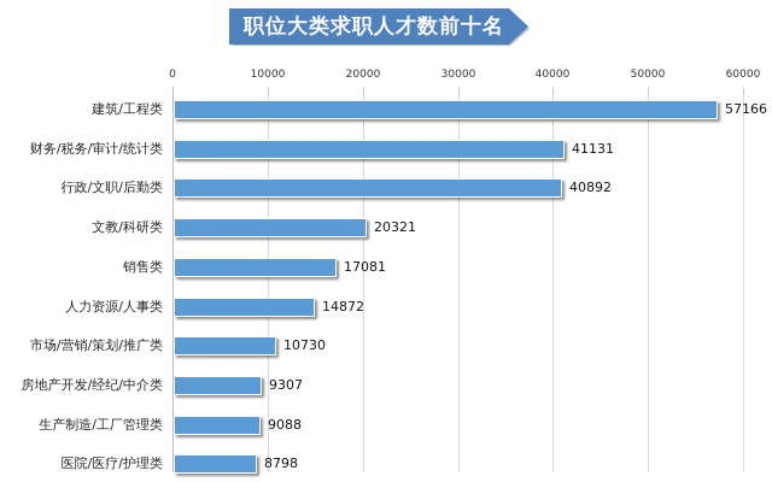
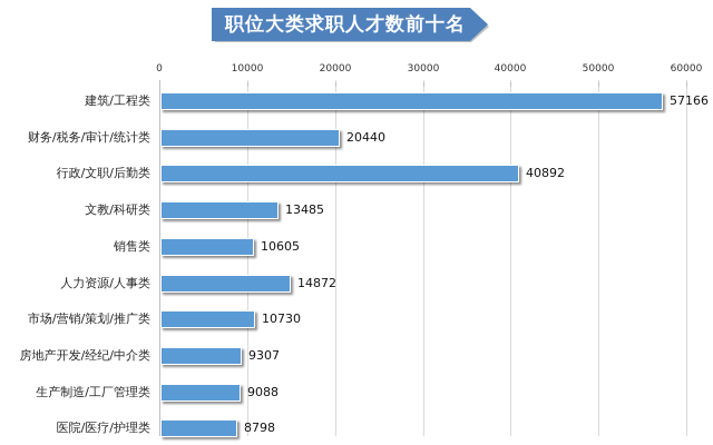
财务/税务/审计/统计类: 41131 -> 20440
文教/科研类: 20321 -> 13485
销售类: 17081 -> 10605
